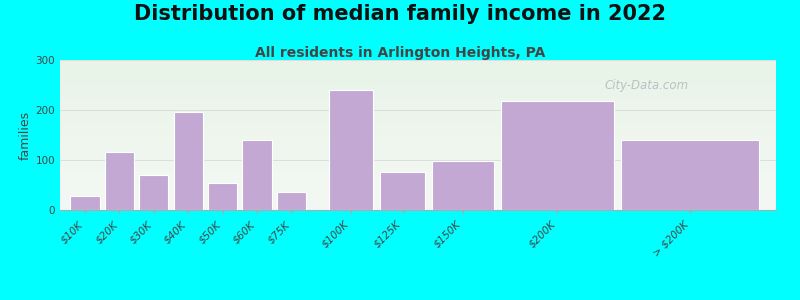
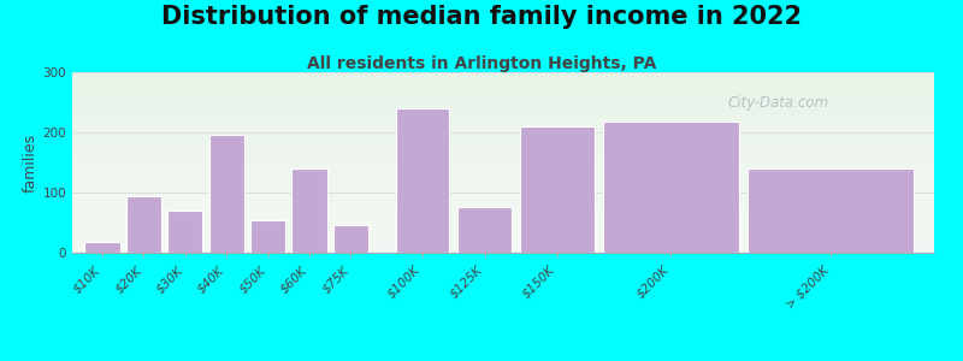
$10K: 28 -> 18
$20K: 116 -> 95
$75K: 36 -> 47
$150K: 98 -> 210
